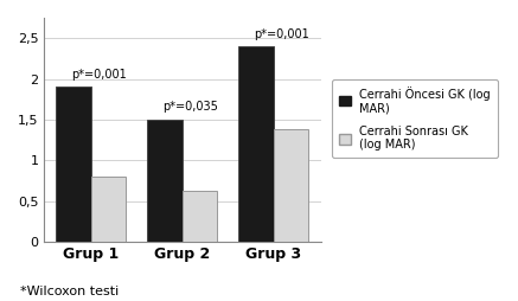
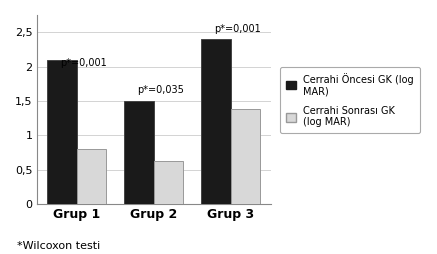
Cerrahi Öncesi GK (log MAR)/Grup 1: 1,9 -> 2,1
